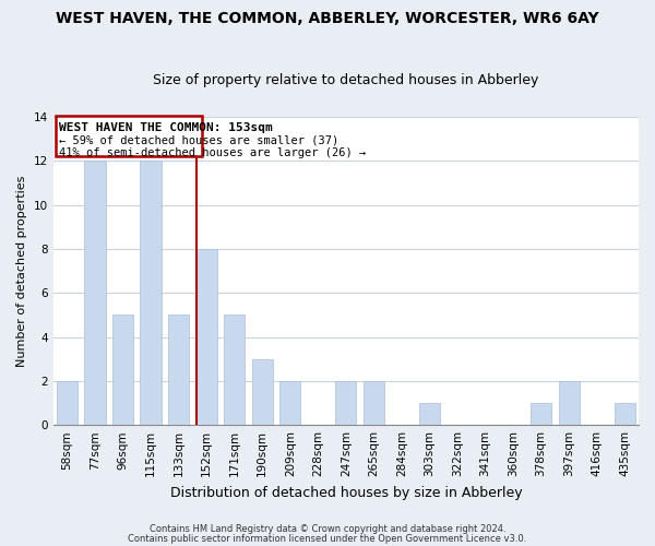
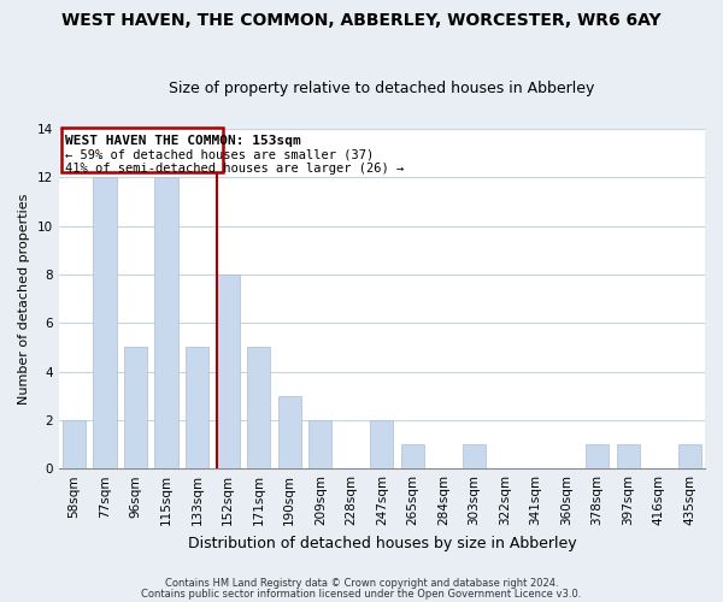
265sqm: 2 -> 1
397sqm: 2 -> 1
